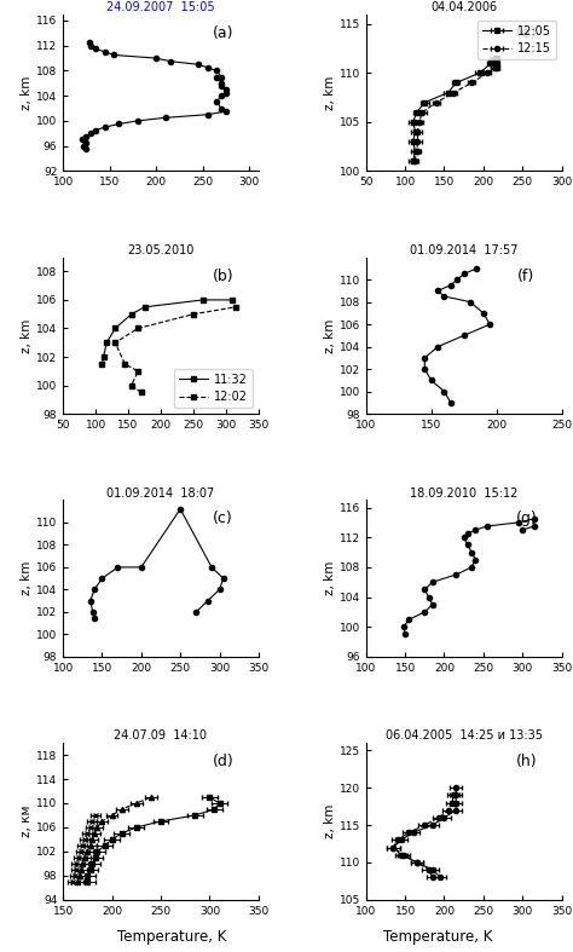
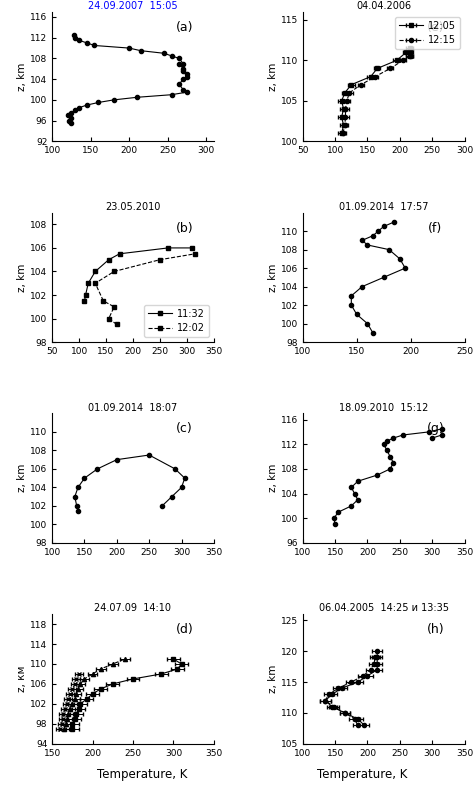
01.09.2014 18:07/200: 106.0 -> 107.0
01.09.2014 18:07/250: 111.2 -> 107.5
